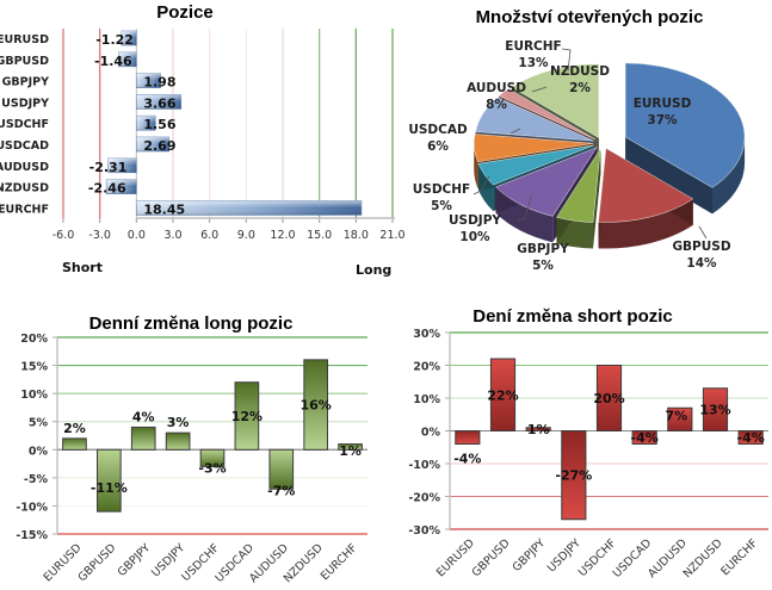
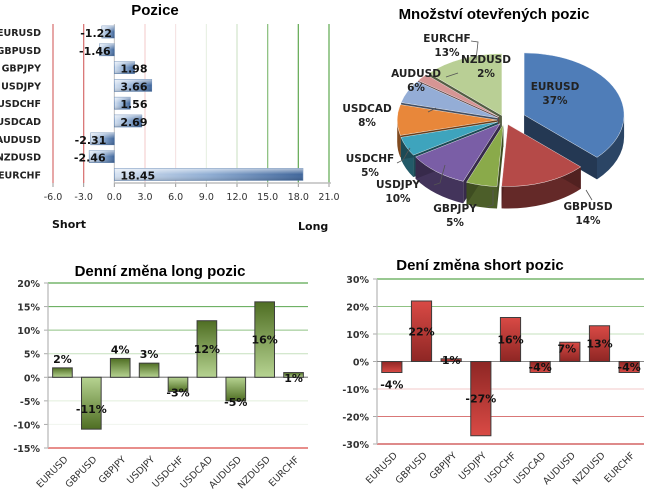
Množství otevřených pozic/USDCAD: 6% -> 8%
Množství otevřených pozic/AUDUSD: 8% -> 6%
Denní změna long pozic/AUDUSD: -7% -> -5%
Dení změna short pozic/USDCHF: 20% -> 16%
